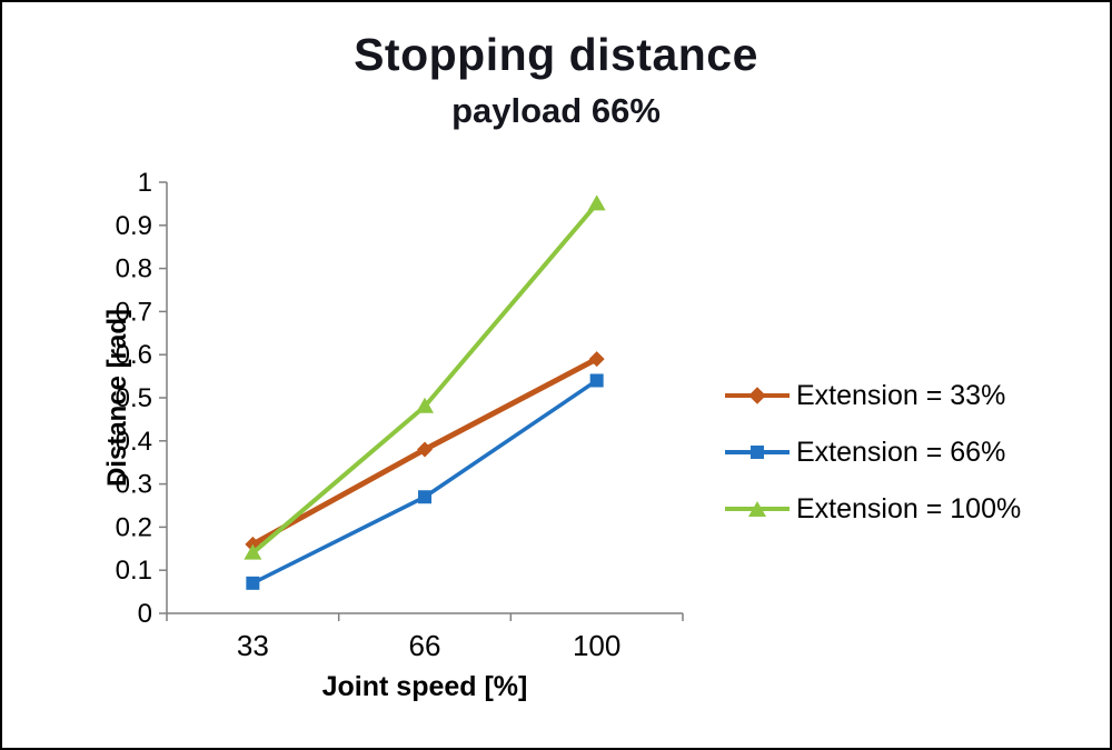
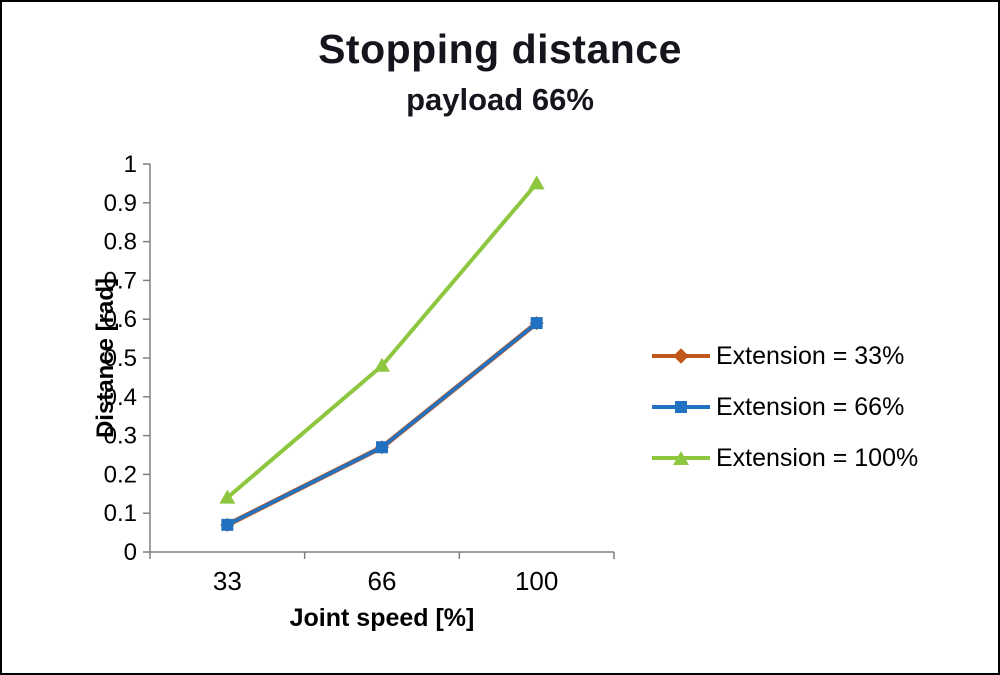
Extension = 33%/33: 0.16 -> 0.07
Extension = 33%/66: 0.38 -> 0.27
Extension = 66%/100: 0.54 -> 0.59
